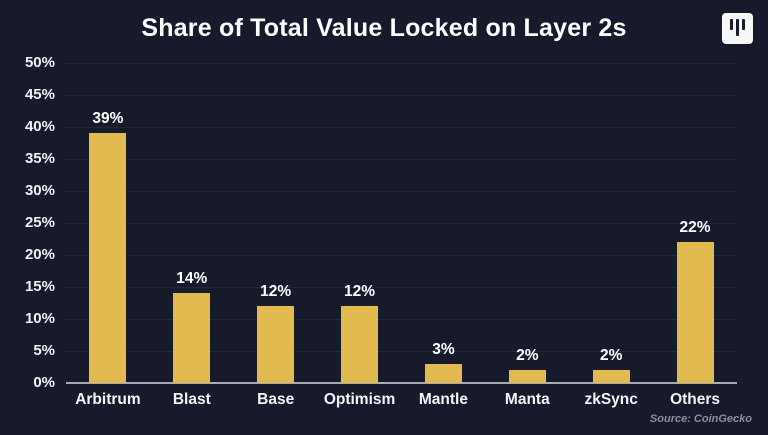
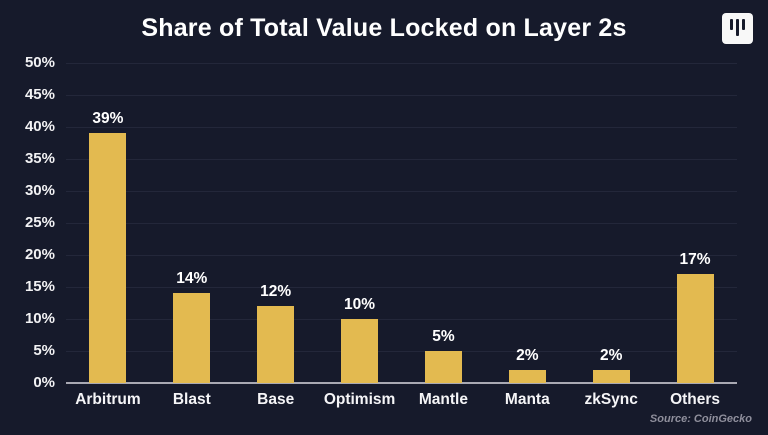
Optimism: 12% -> 10%
Mantle: 3% -> 5%
Others: 22% -> 17%
